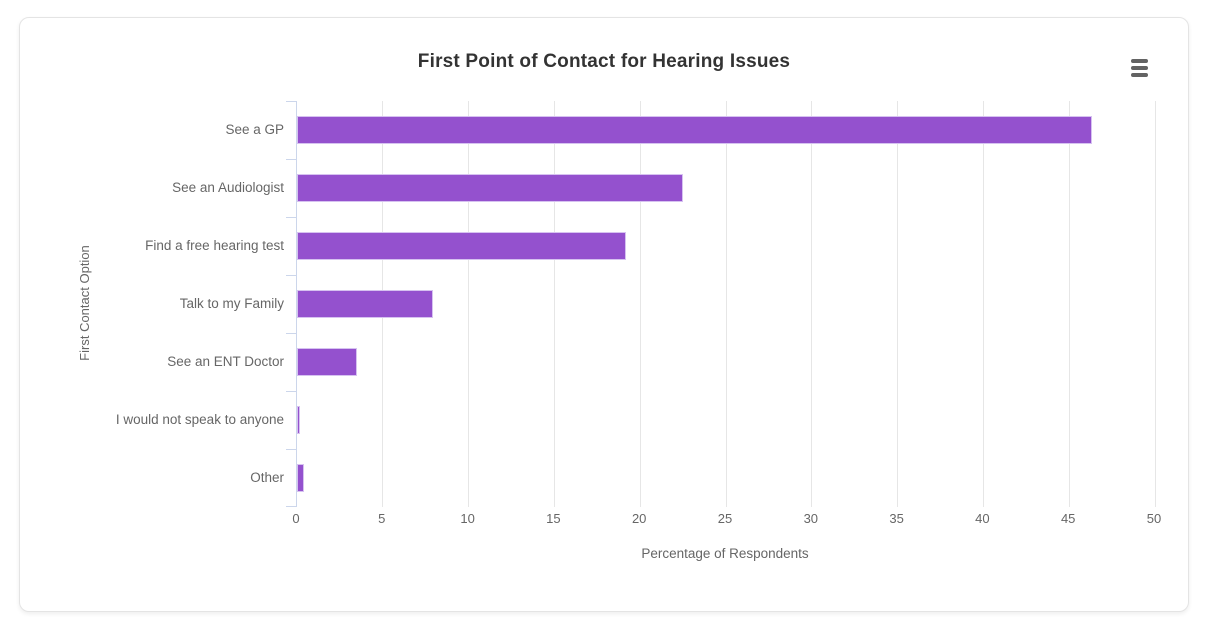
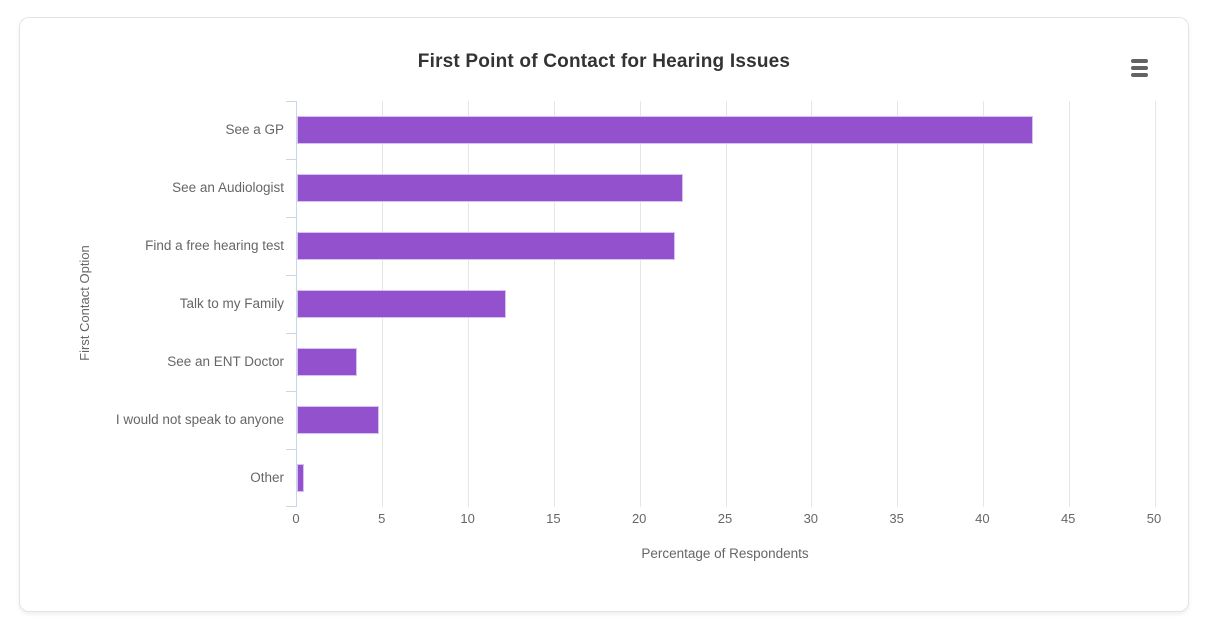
See a GP: 46.3 -> 42.9
Find a free hearing test: 19.2 -> 22.0
Talk to my Family: 7.9 -> 12.2
I would not speak to anyone: 0.2 -> 4.8
